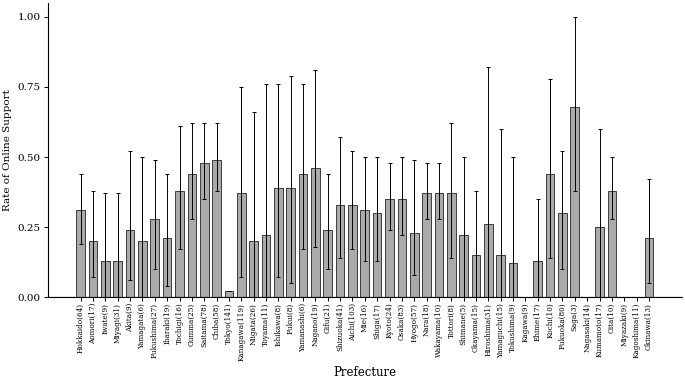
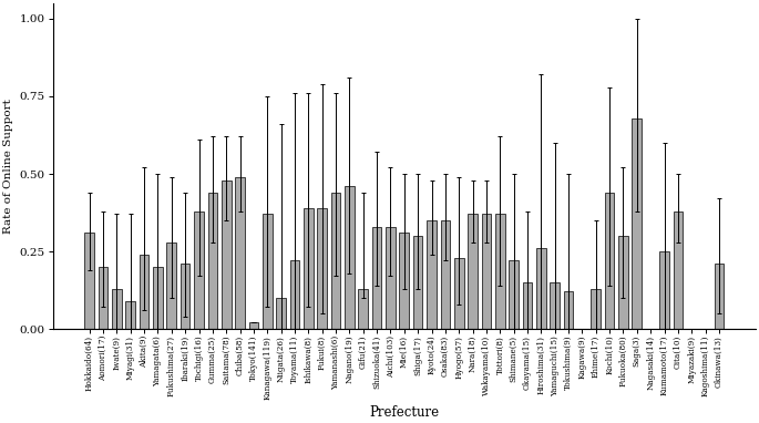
Miyagi(31): 0.13 -> 0.09
Niigata(26): 0.20 -> 0.10
Gifu(21): 0.24 -> 0.13
